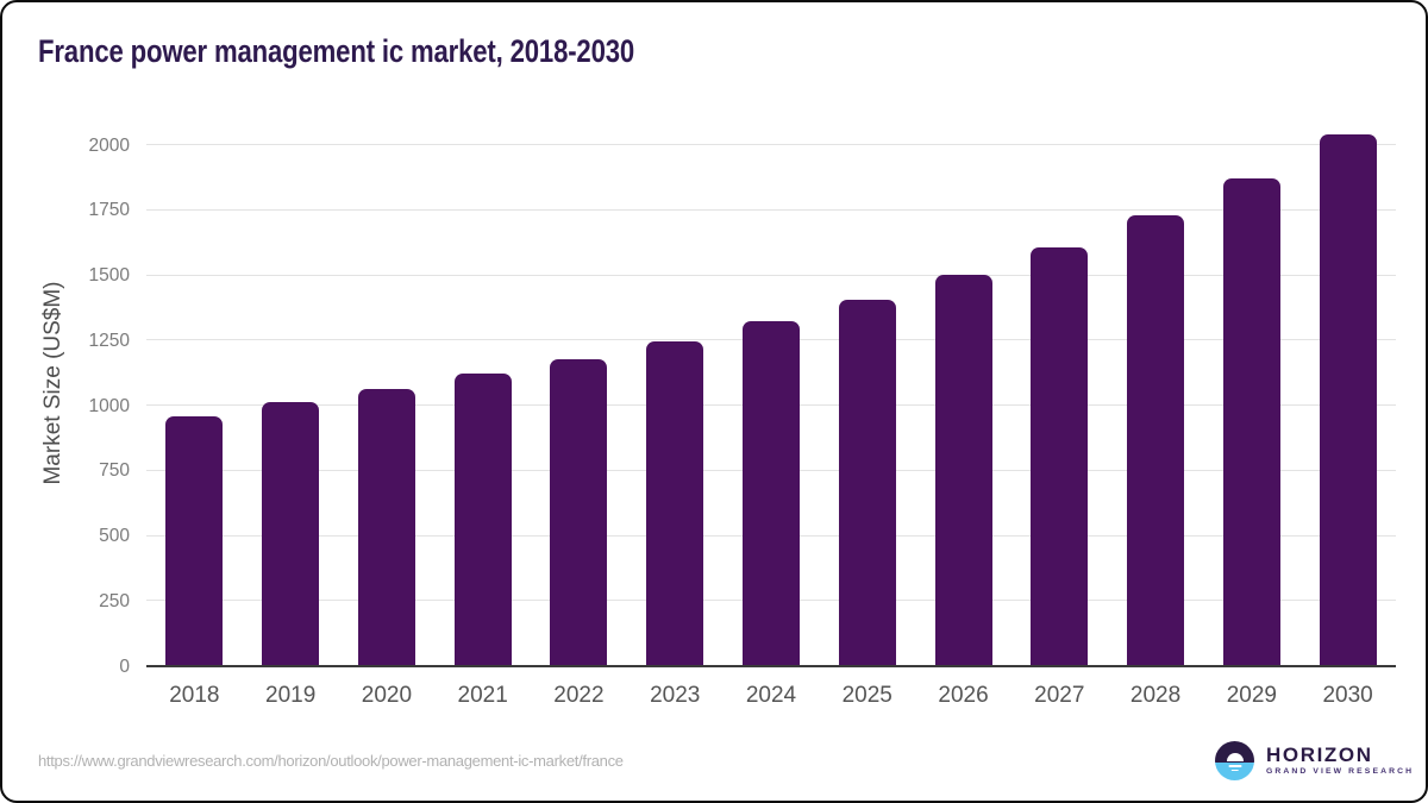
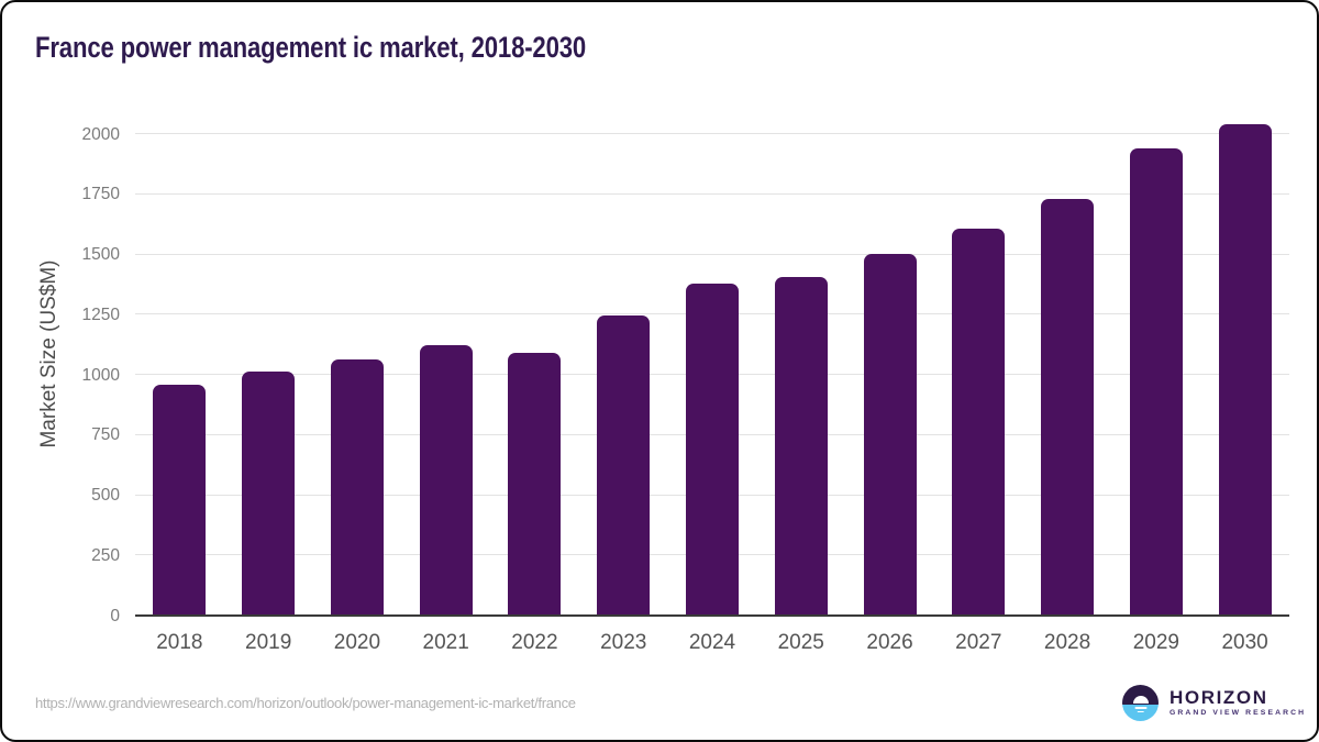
2022: 1180 -> 1090
2024: 1330 -> 1380
2029: 1870 -> 1940
